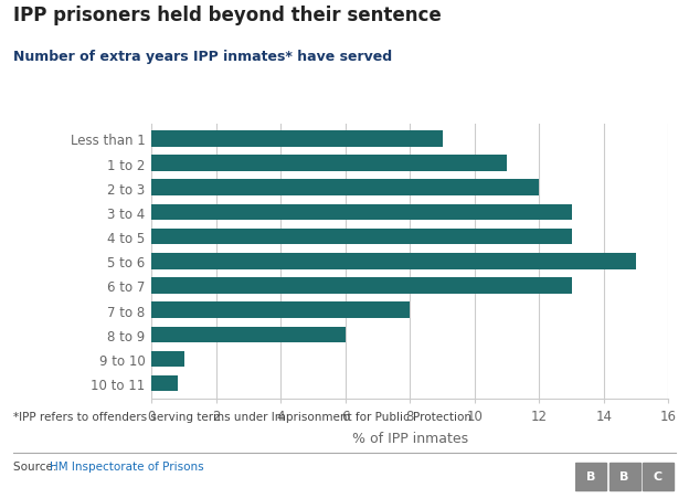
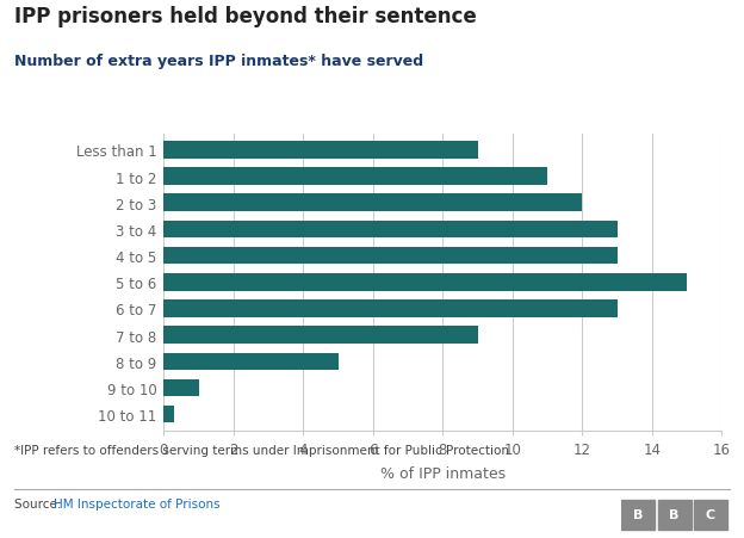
7 to 8: 8.0 -> 9.0
8 to 9: 6.0 -> 5.0
10 to 11: 0.8 -> 0.3
